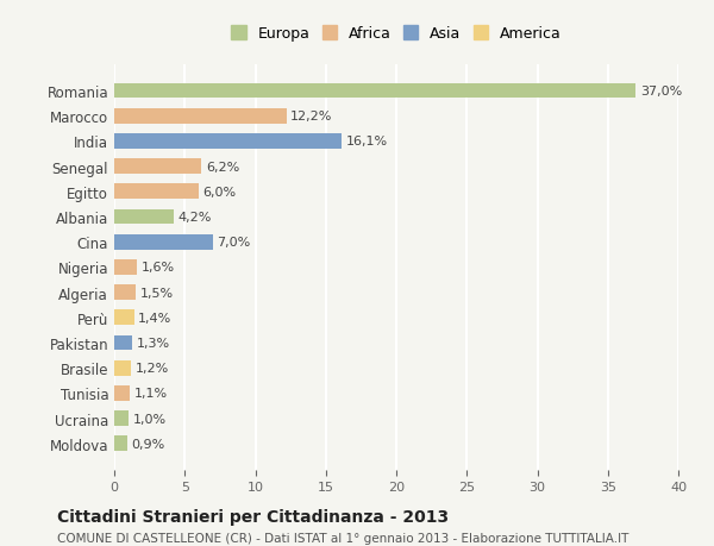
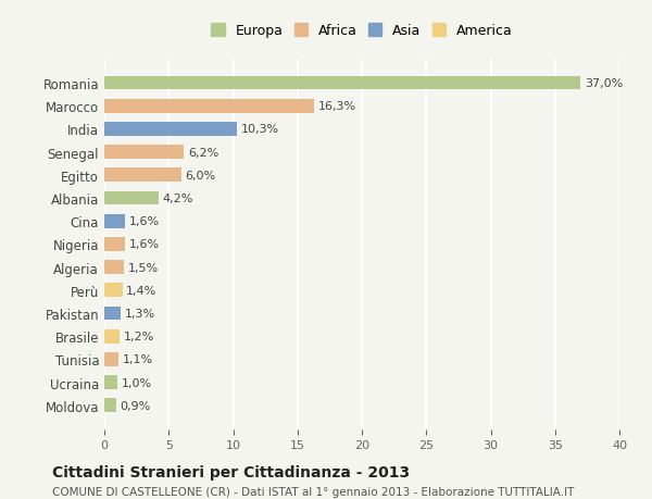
Marocco: 12,2% -> 16,3%
India: 16,1% -> 10,3%
Cina: 7,0% -> 1,6%
